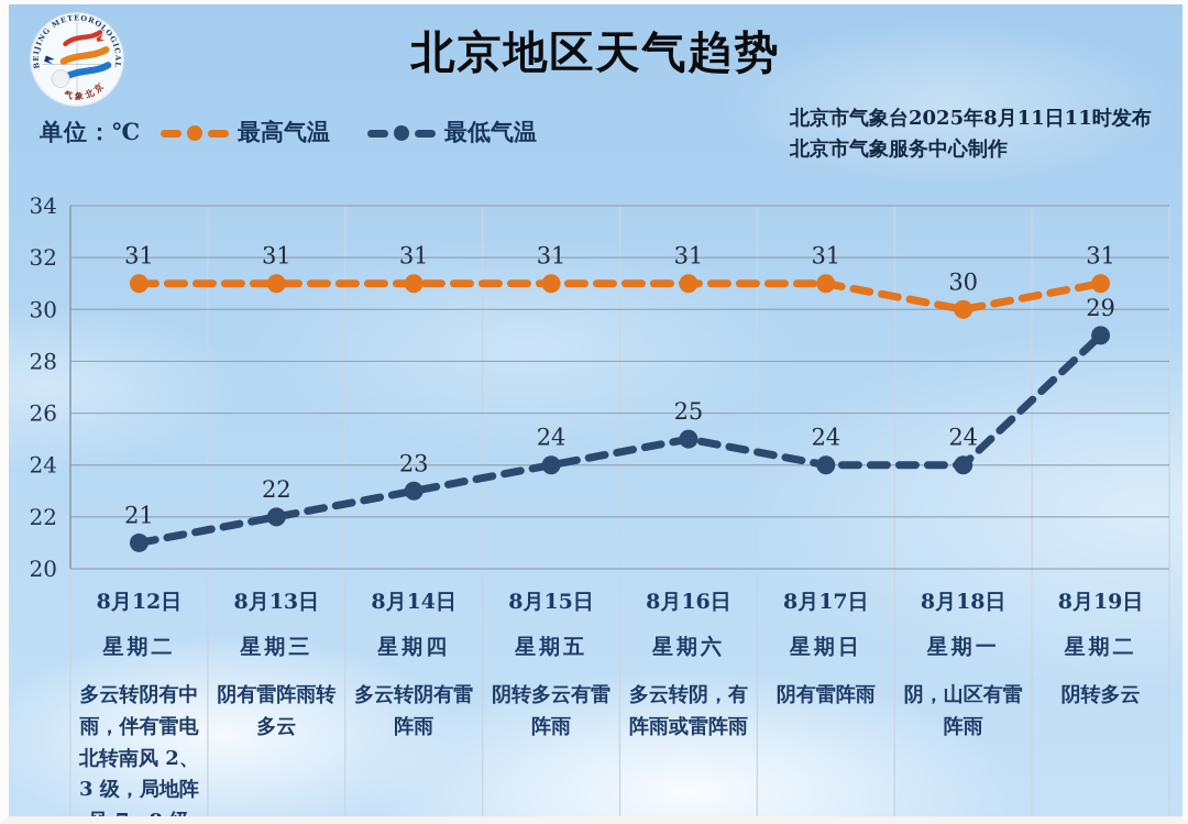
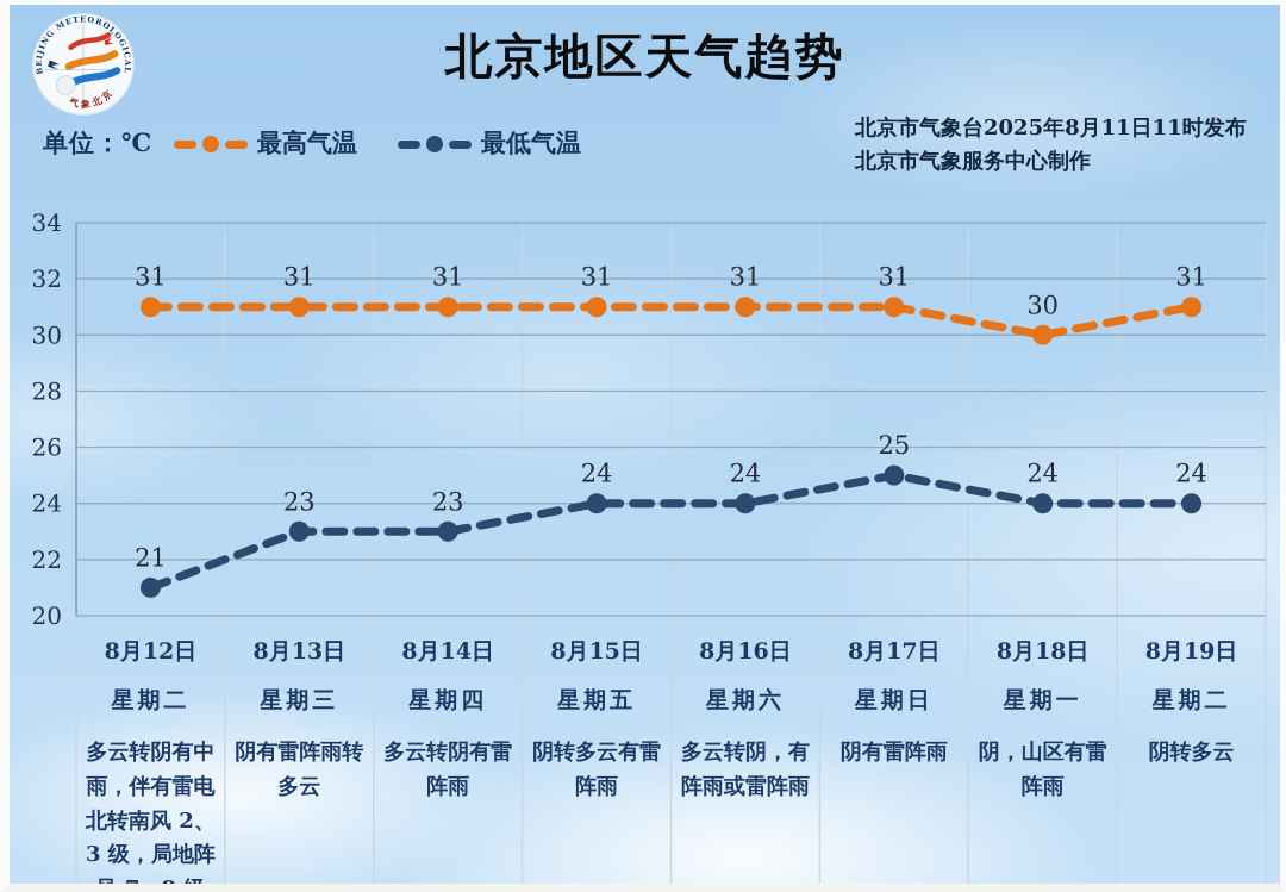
最低气温/8月13日: 22 -> 23
最低气温/8月16日: 25 -> 24
最低气温/8月17日: 24 -> 25
最低气温/8月19日: 29 -> 24
